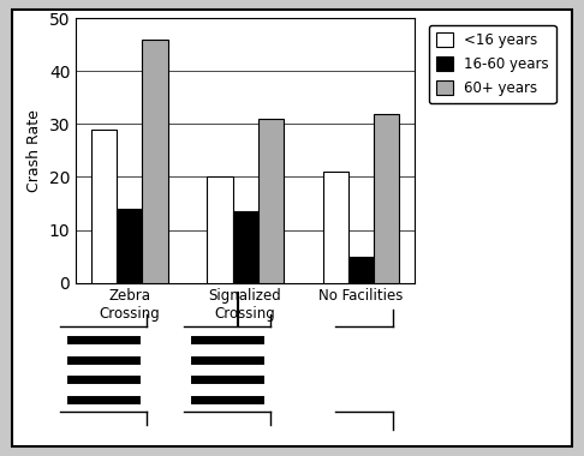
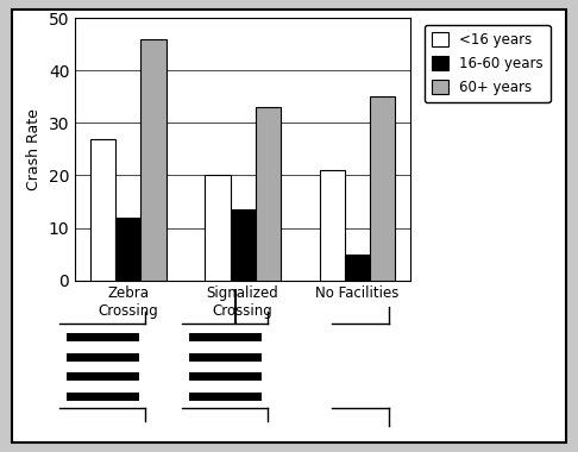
<16 years/Zebra Crossing: 29 -> 27
16-60 years/Zebra Crossing: 14.0 -> 12.0
60+ years/Signalized Crossing: 31 -> 33
60+ years/No Facilities: 32 -> 35
